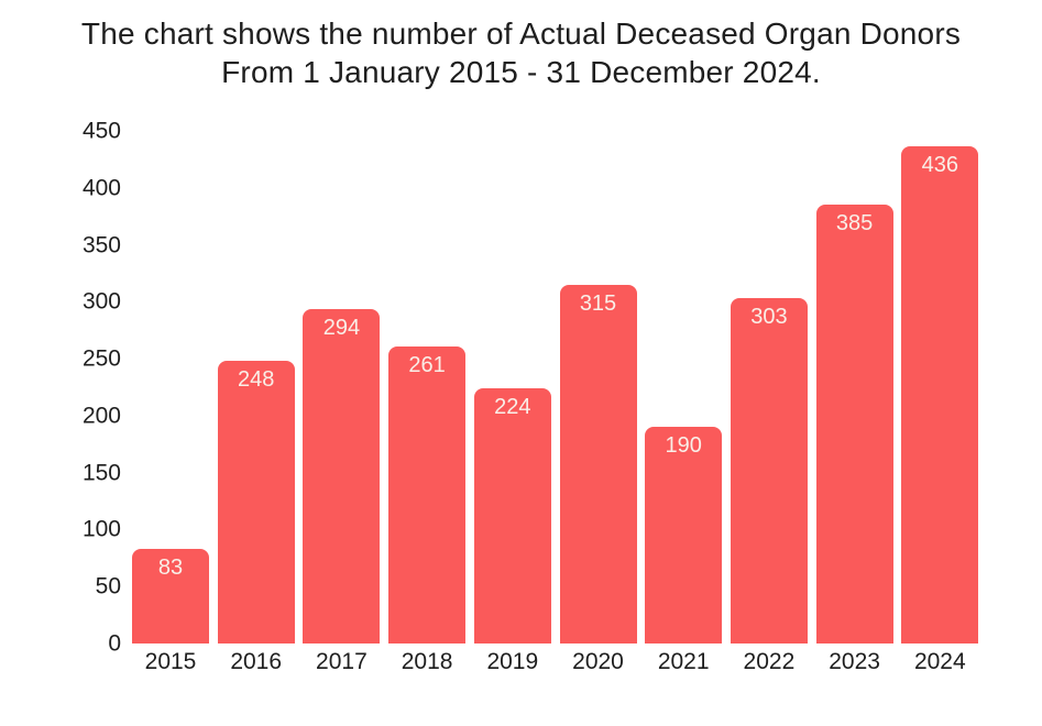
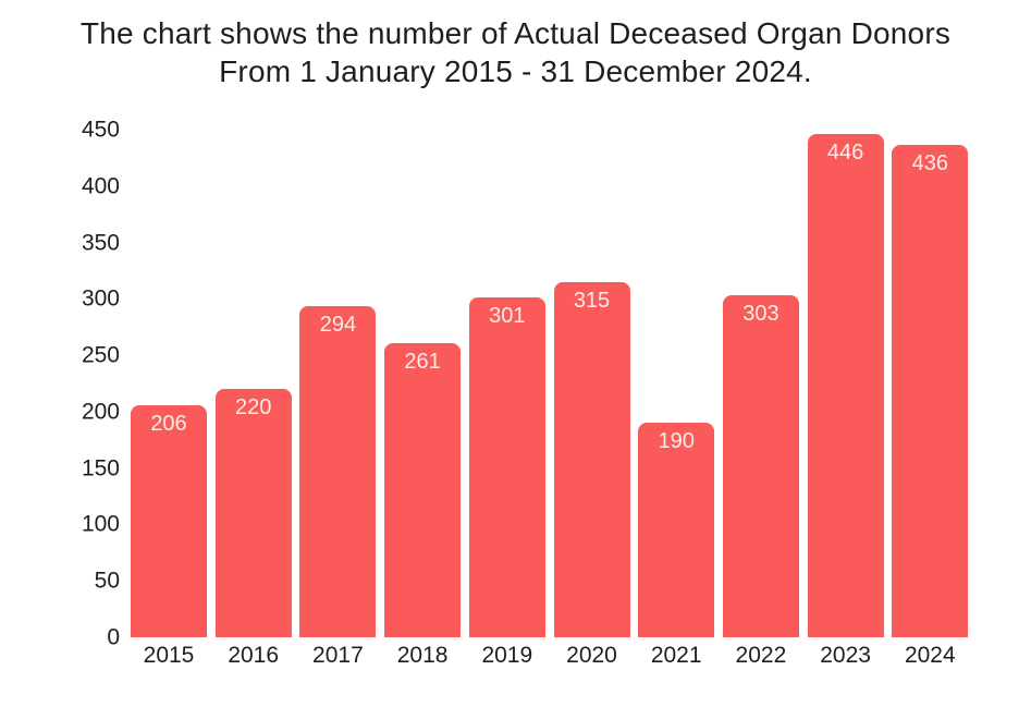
2015: 83 -> 206
2016: 248 -> 220
2019: 224 -> 301
2023: 385 -> 446
